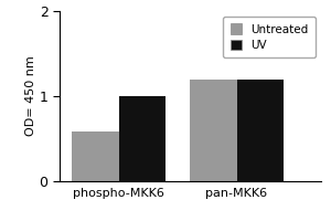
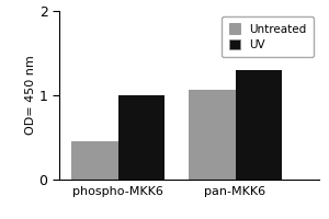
Untreated/phospho-MKK6: 0.58 -> 0.46
Untreated/pan-MKK6: 1.20 -> 1.06
UV/pan-MKK6: 1.2 -> 1.3
